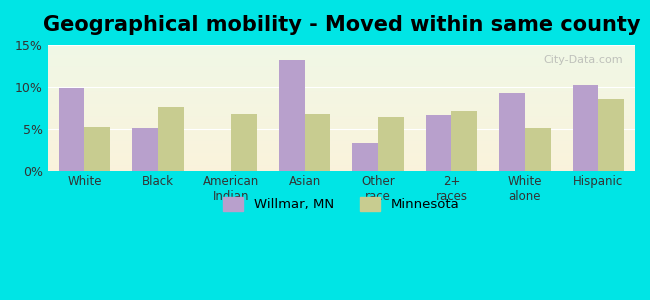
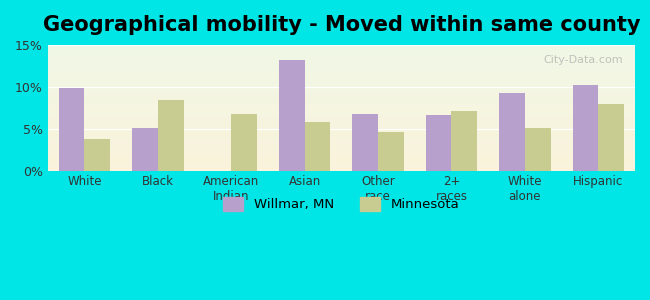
Minnesota/White: 5.2% -> 3.8%
Minnesota/Black: 7.6% -> 8.4%
Minnesota/Asian: 6.8% -> 5.8%
Willmar, MN/Other race: 3.3% -> 6.8%
Minnesota/Other race: 6.4% -> 4.6%
Minnesota/Hispanic: 8.6% -> 8.0%
